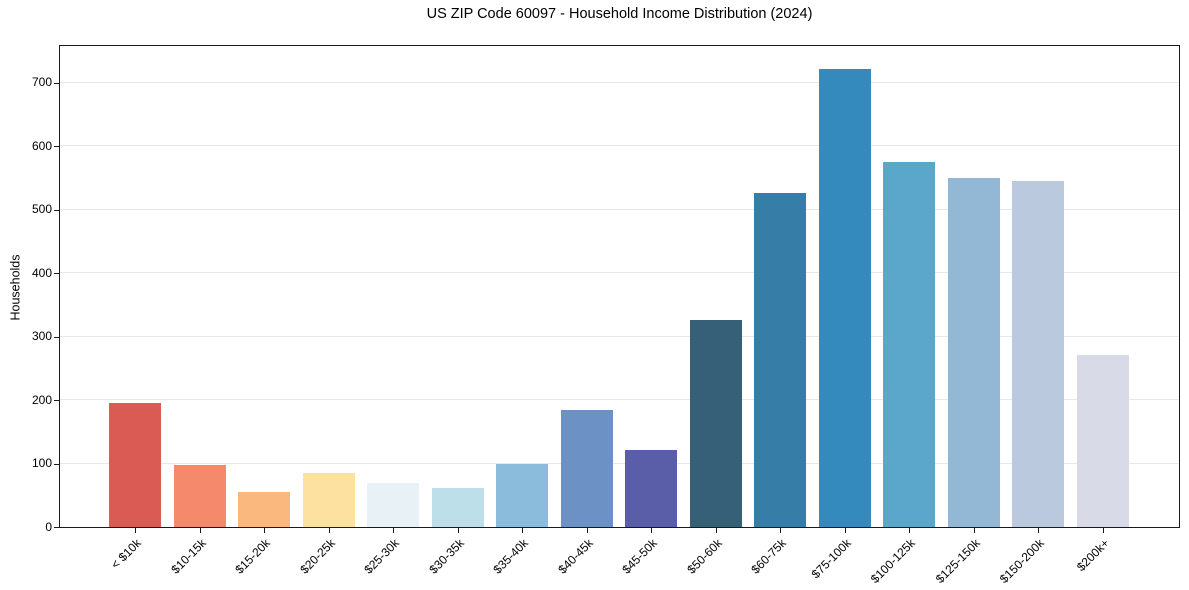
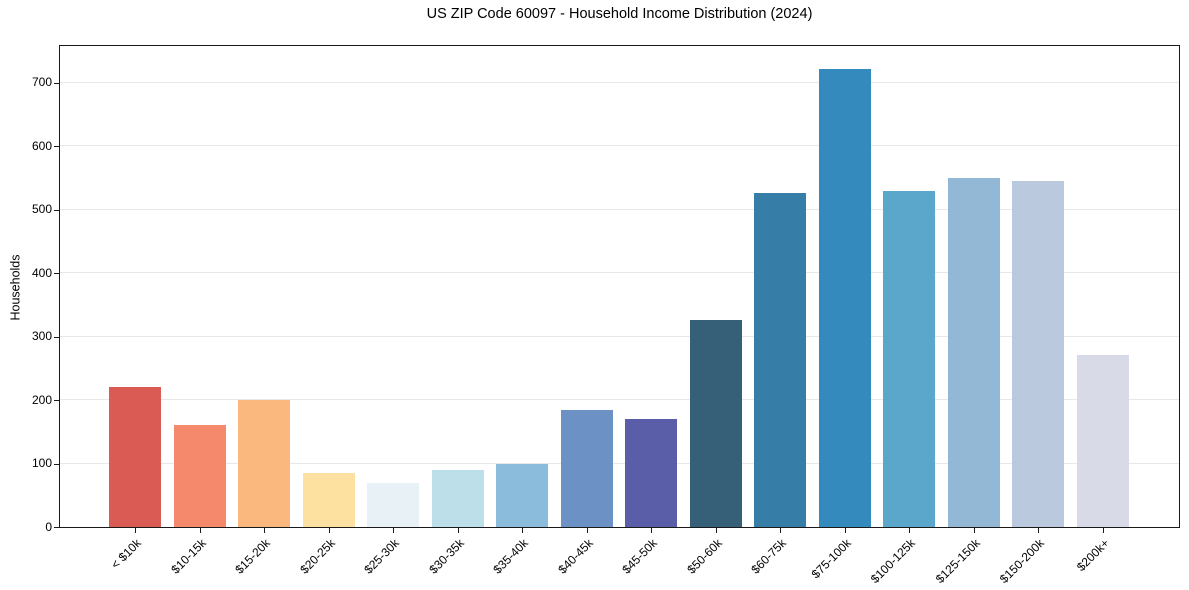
< $10k: 200 -> 220
$10-15k: 100 -> 160
$15-20k: 60 -> 200
$30-35k: 60 -> 90
$45-50k: 120 -> 170
$100-125k: 580 -> 530
